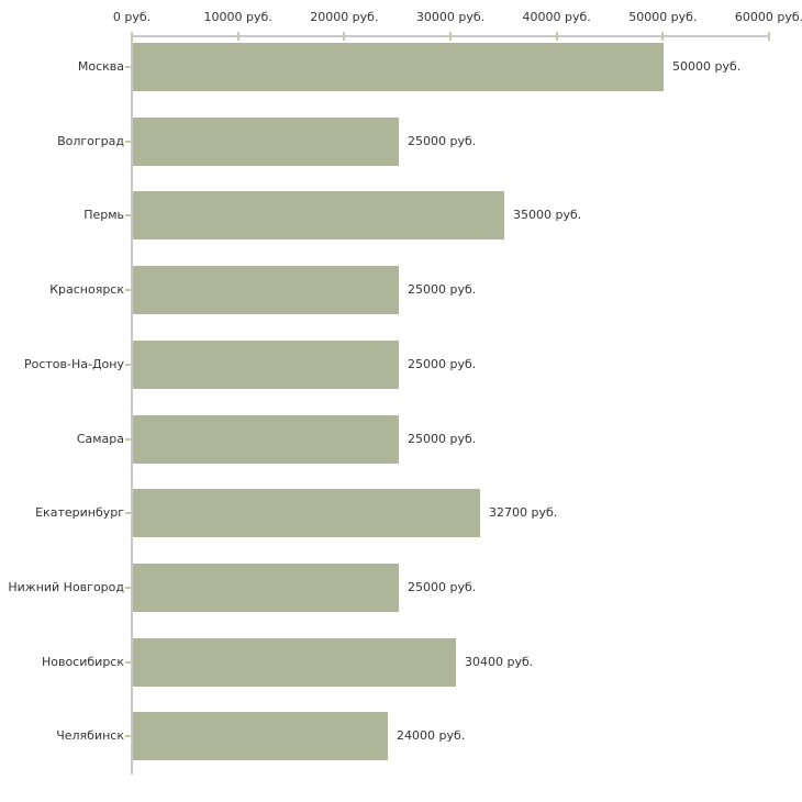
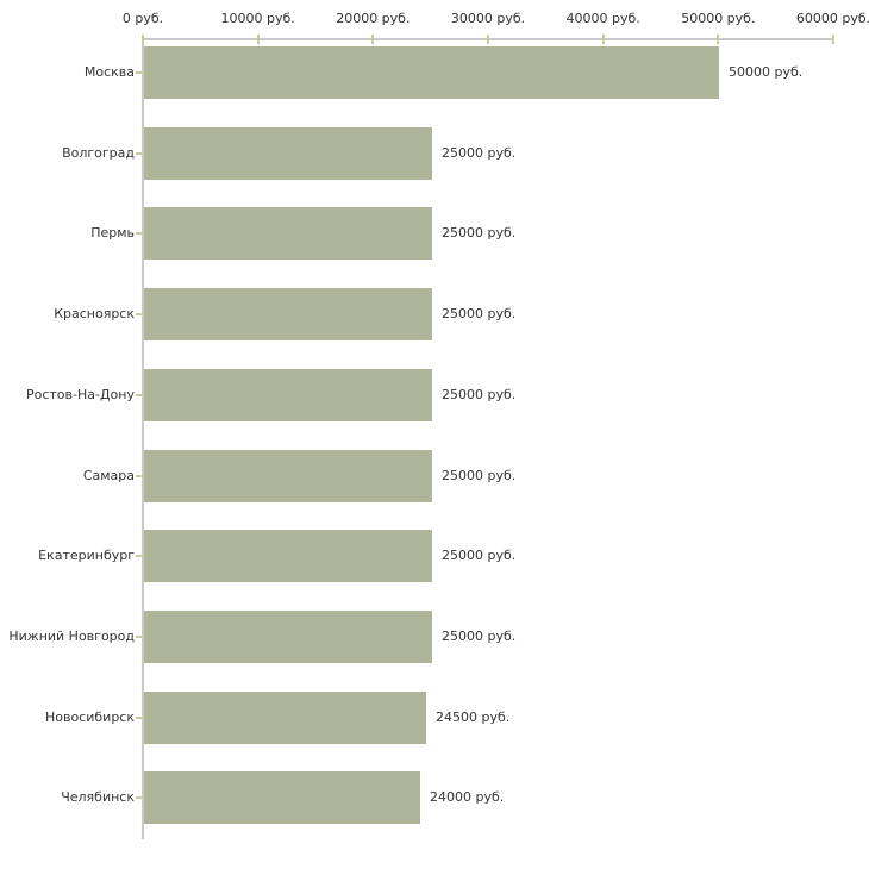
Пермь: 35000 -> 25000
Екатеринбург: 32700 -> 25000
Новосибирск: 30400 -> 24500
